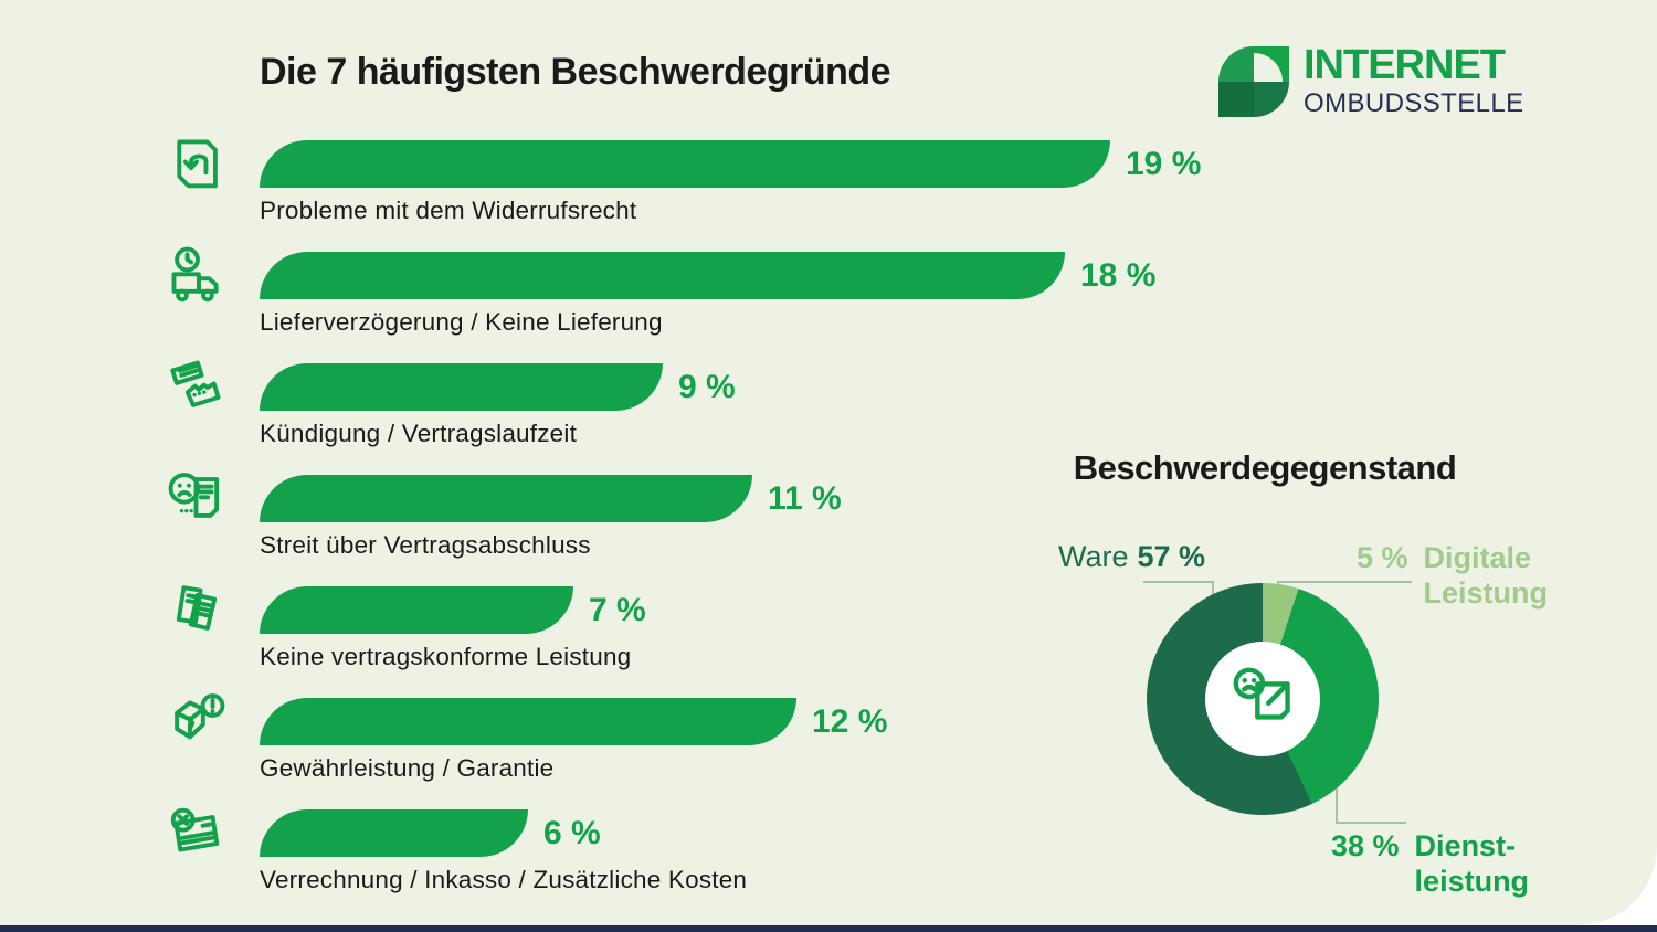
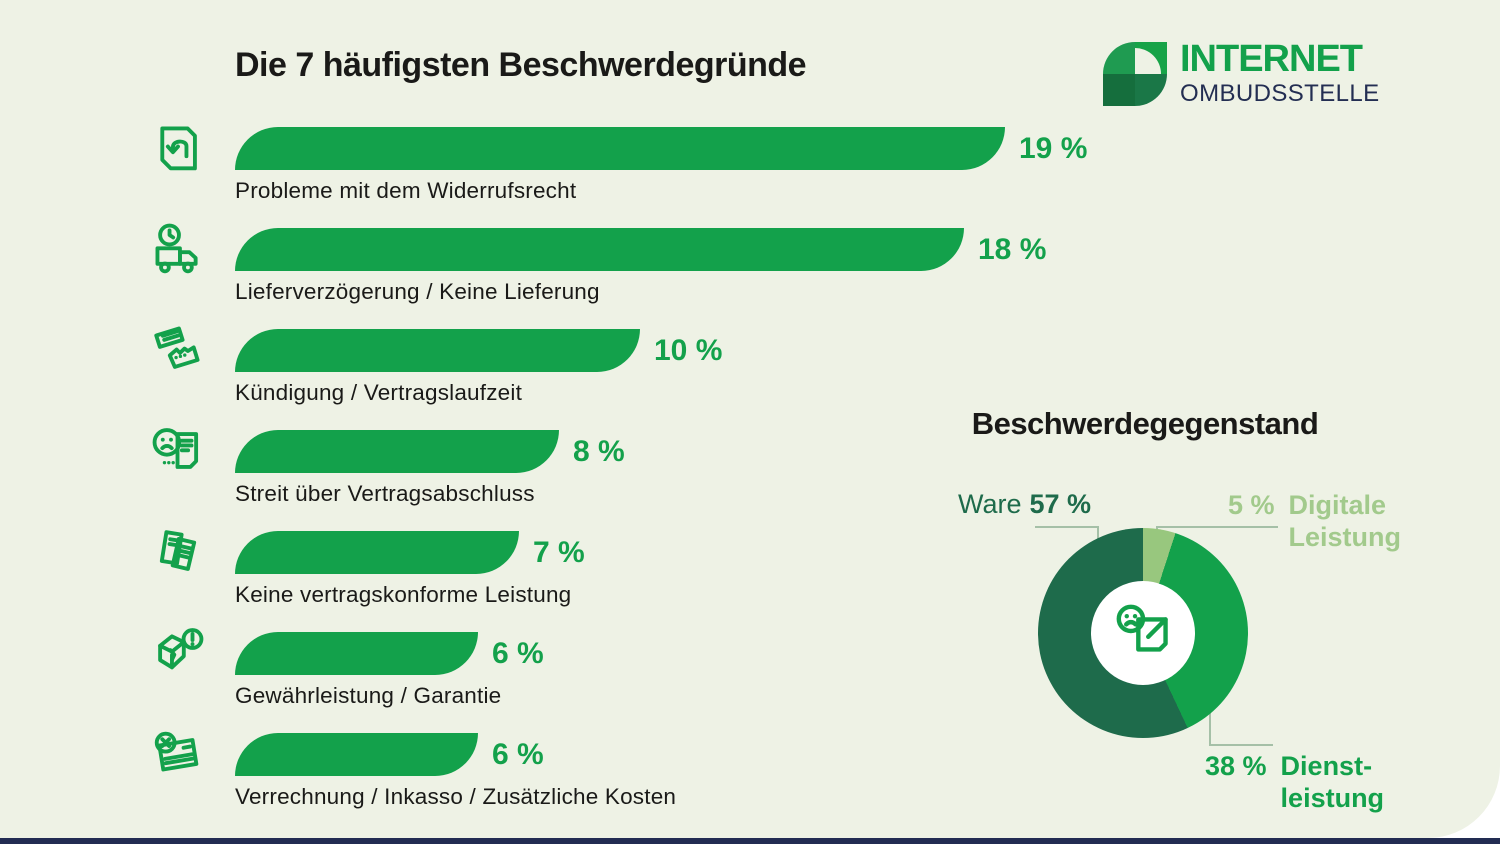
Die 7 häufigsten Beschwerdegründe/Kündigung / Vertragslaufzeit: 9 -> 10
Die 7 häufigsten Beschwerdegründe/Streit über Vertragsabschluss: 11 -> 8
Die 7 häufigsten Beschwerdegründe/Gewährleistung / Garantie: 12 -> 6
